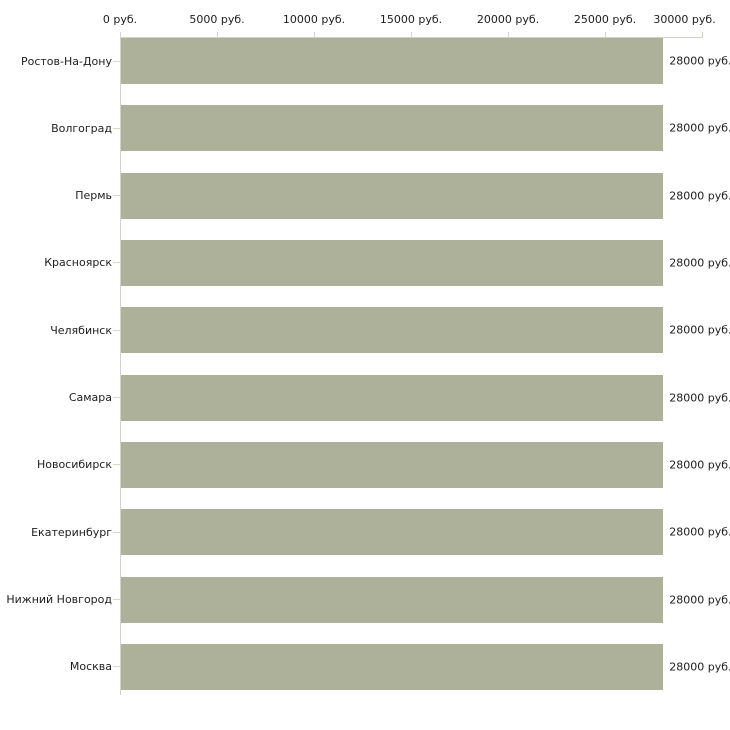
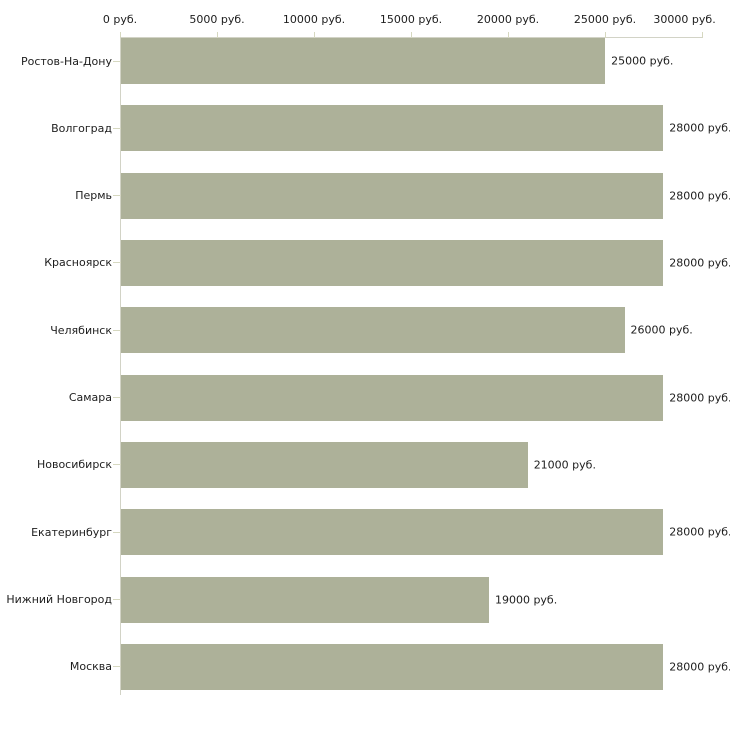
Ростов-На-Дону: 28000 -> 25000
Челябинск: 28000 -> 26000
Новосибирск: 28000 -> 21000
Нижний Новгород: 28000 -> 19000
